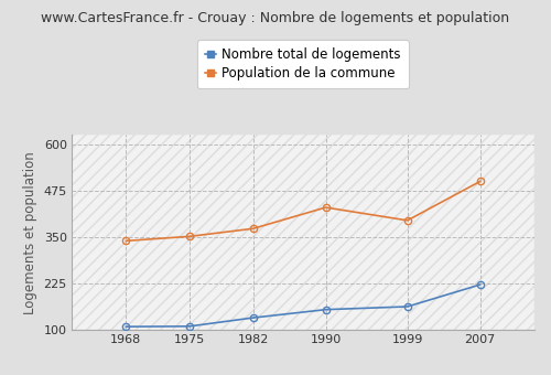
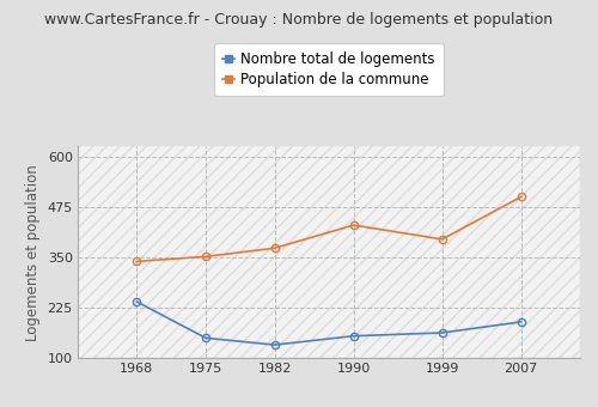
Nombre total de logements/1968: 109 -> 240
Nombre total de logements/1975: 110 -> 150
Nombre total de logements/2007: 222 -> 190
